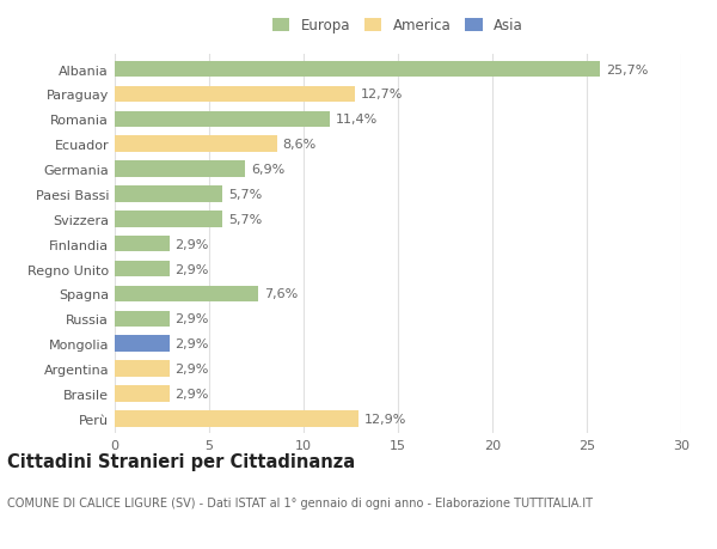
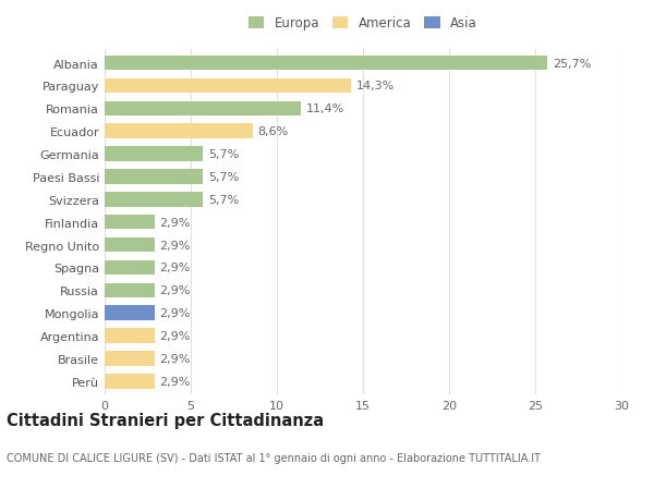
Paraguay: 12,7% -> 14,3%
Germania: 6,9% -> 5,7%
Spagna: 7,6% -> 2,9%
Perù: 12,9% -> 2,9%
